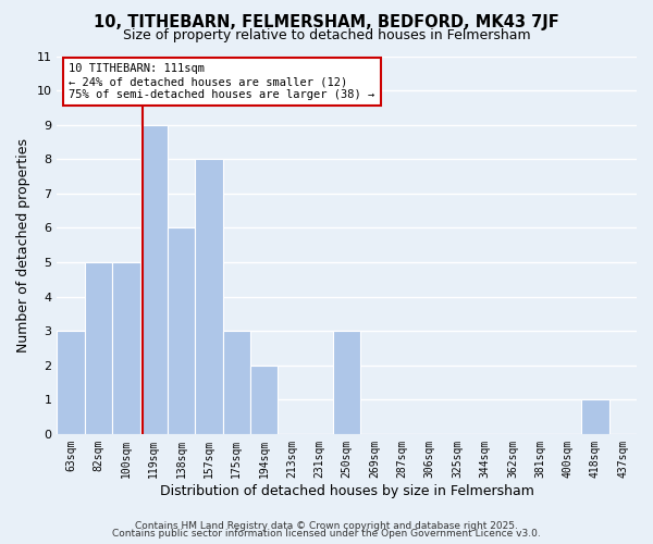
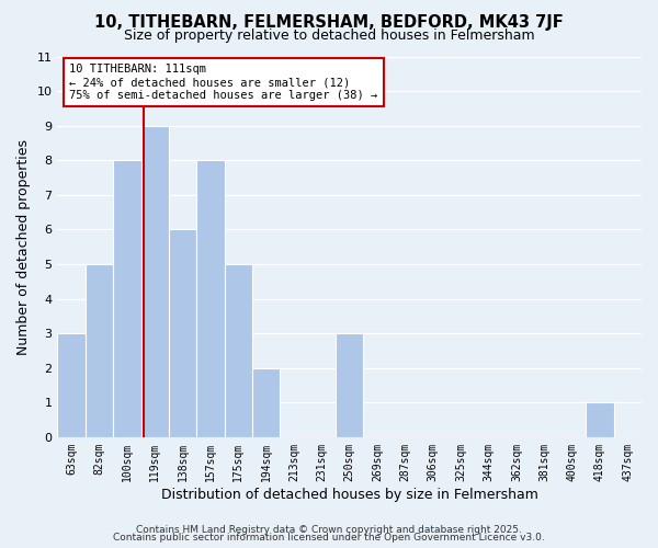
100sqm: 5 -> 8
175sqm: 3 -> 5
